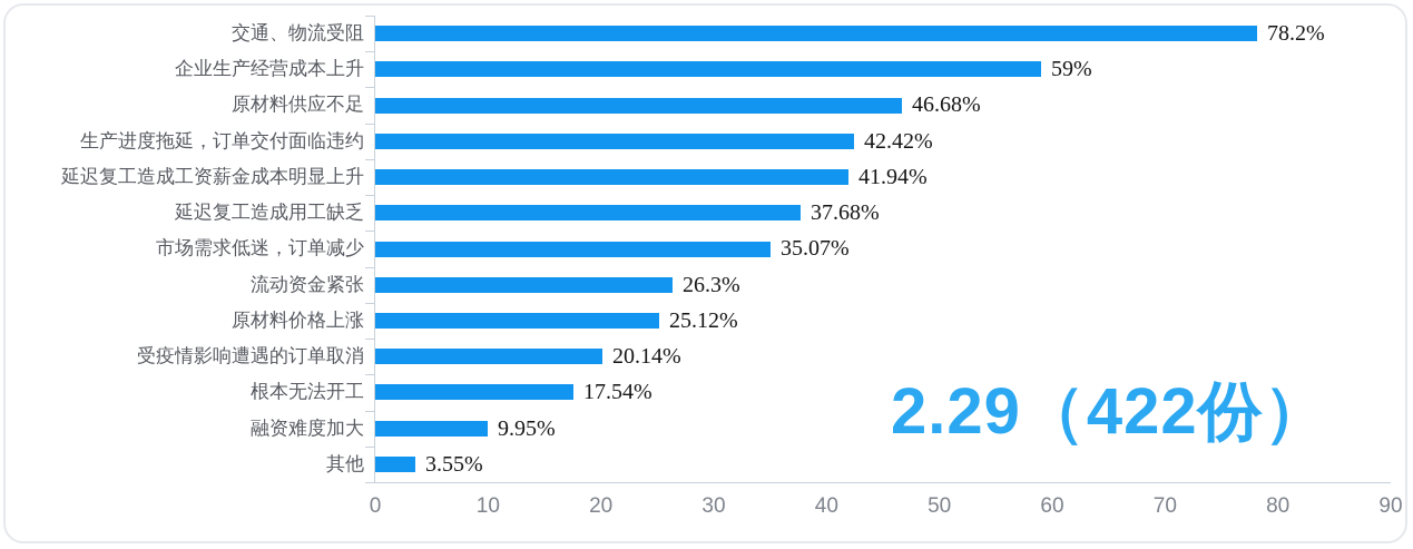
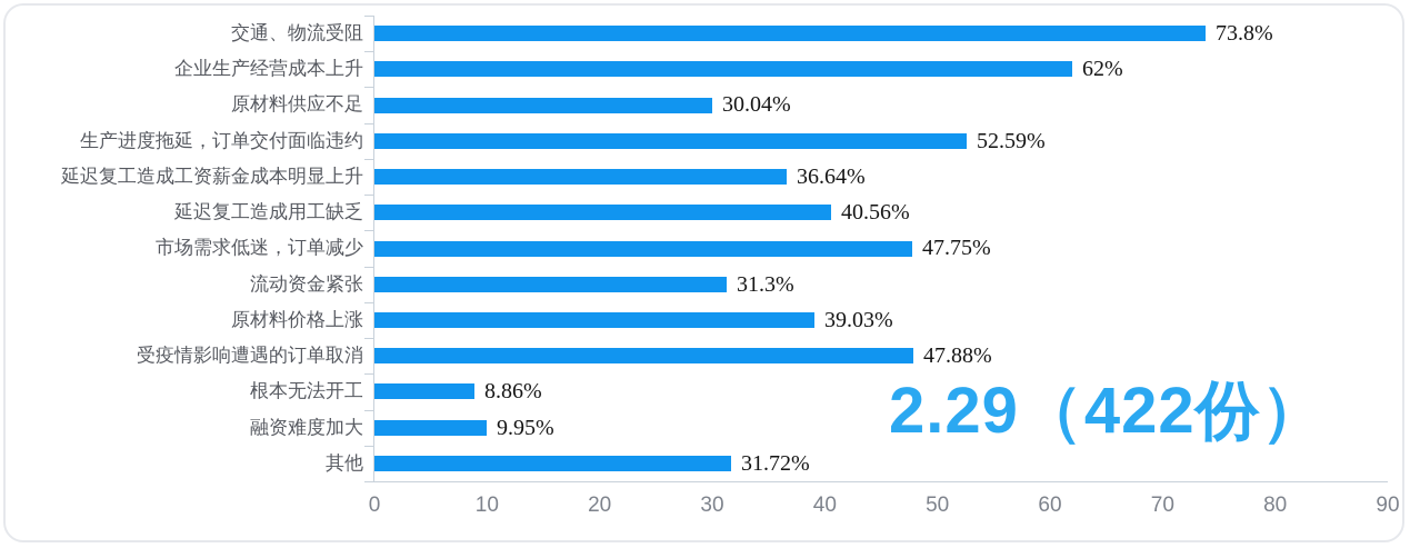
交通、物流受阻: 78.2% -> 73.8%
企业生产经营成本上升: 59% -> 62%
原材料供应不足: 46.68% -> 30.04%
生产进度拖延，订单交付面临违约: 42.42% -> 52.59%
延迟复工造成工资薪金成本明显上升: 41.94% -> 36.64%
延迟复工造成用工缺乏: 37.68% -> 40.56%
市场需求低迷，订单减少: 35.07% -> 47.75%
流动资金紧张: 26.3% -> 31.3%
原材料价格上涨: 25.12% -> 39.03%
受疫情影响遭遇的订单取消: 20.14% -> 47.88%
根本无法开工: 17.54% -> 8.86%
其他: 3.55% -> 31.72%
